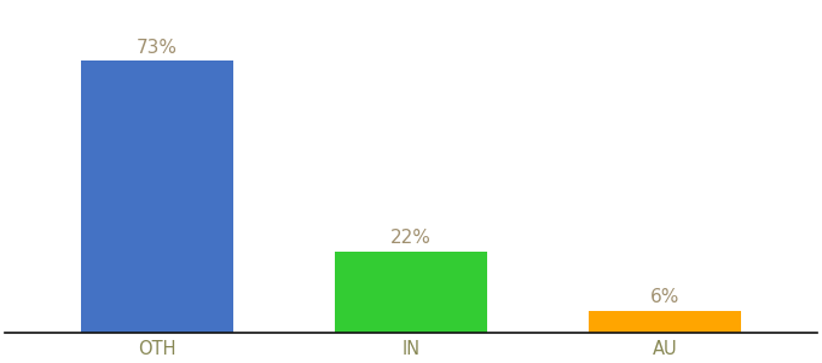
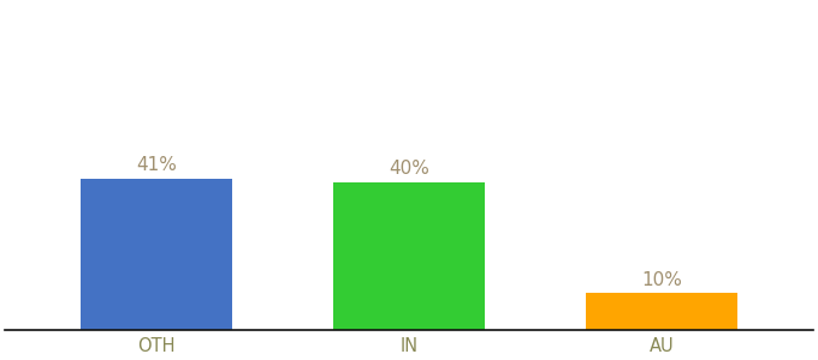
OTH: 73% -> 41%
IN: 22% -> 40%
AU: 6% -> 10%
